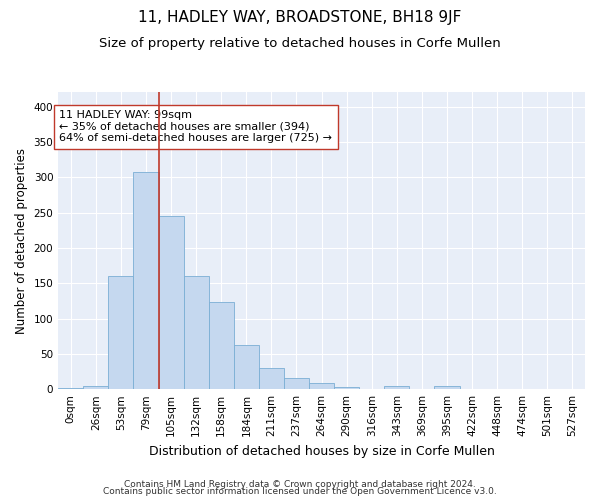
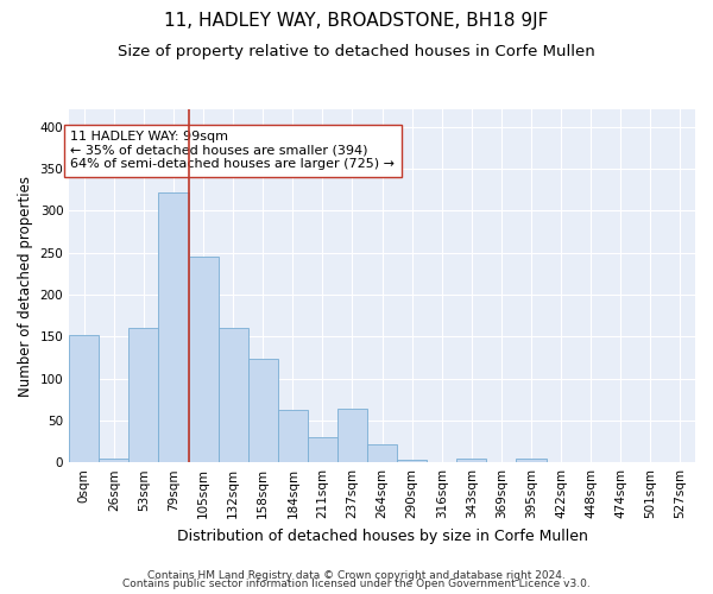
0sqm: 2 -> 152
79sqm: 308 -> 322
237sqm: 16 -> 64
264sqm: 9 -> 22
